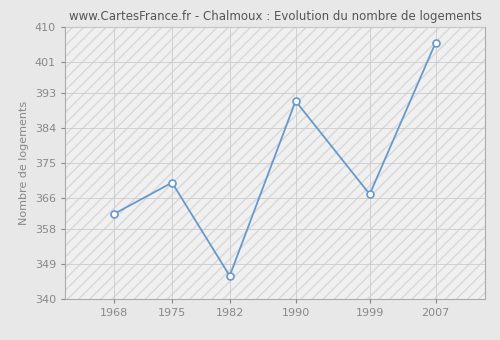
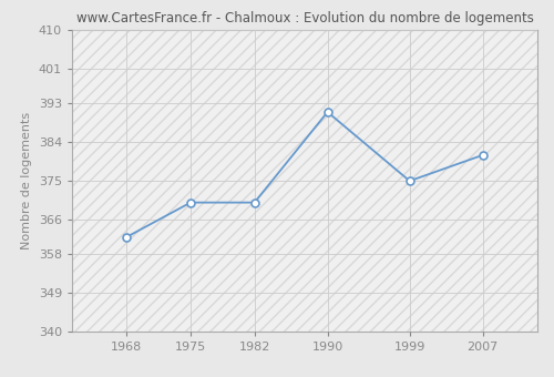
1982: 346 -> 370
1999: 367 -> 375
2007: 406 -> 381
